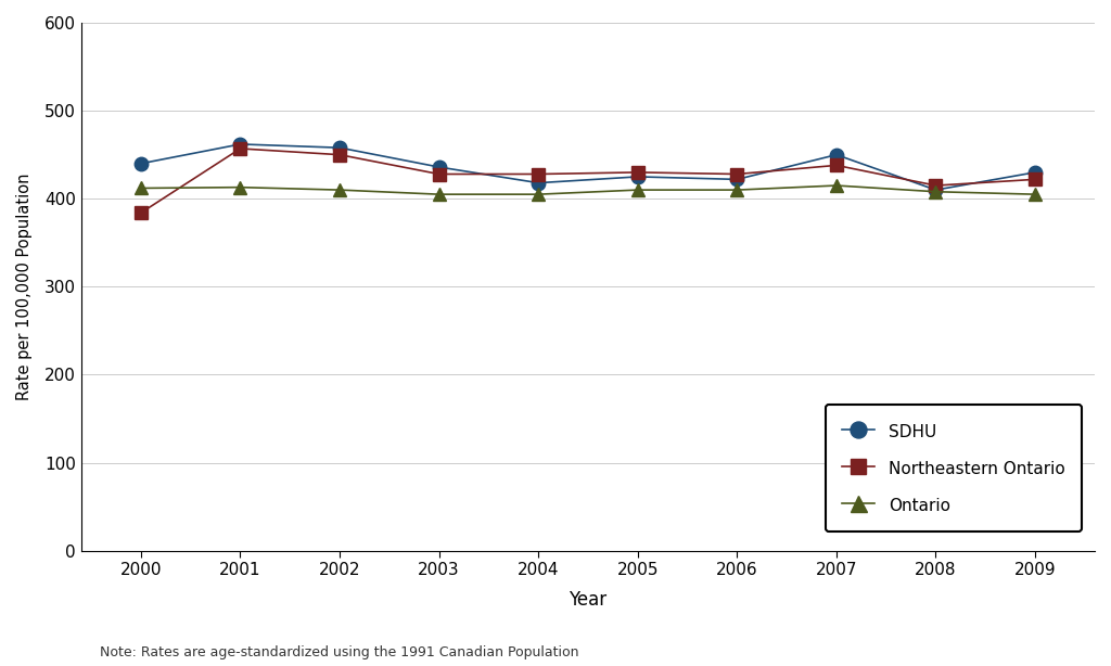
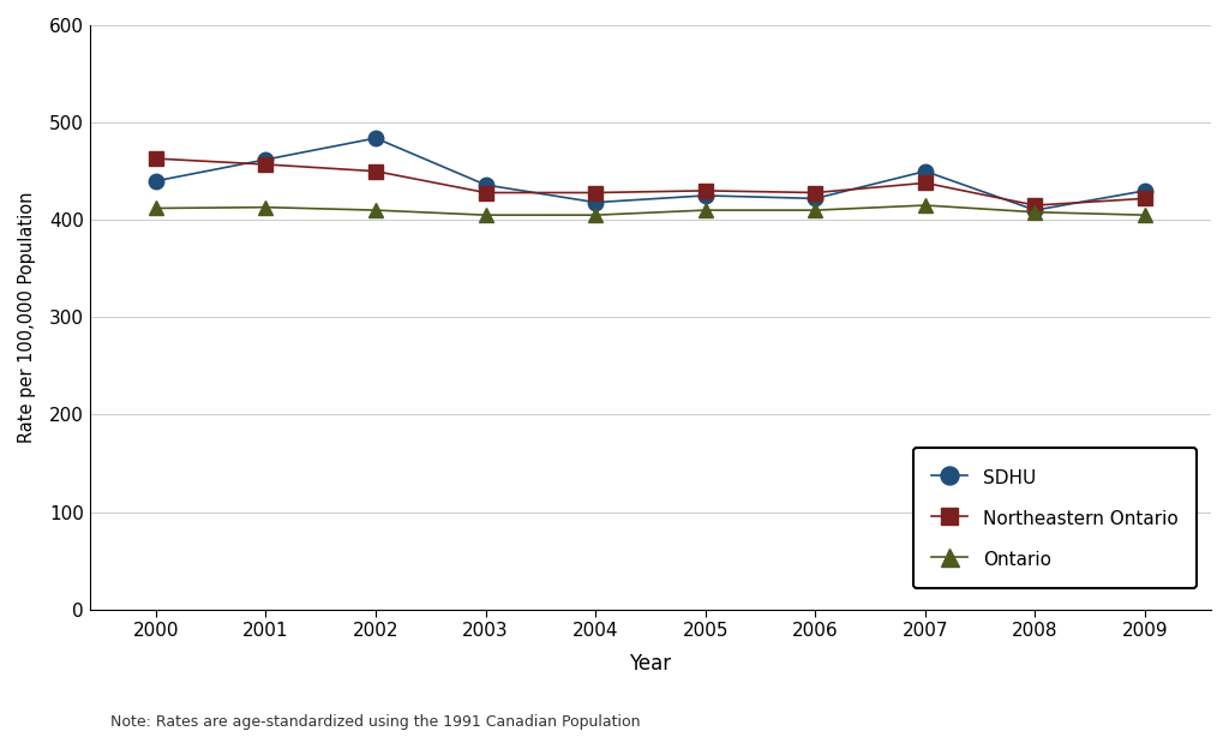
Northeastern Ontario/2000: 384 -> 463
SDHU/2002: 458 -> 484
